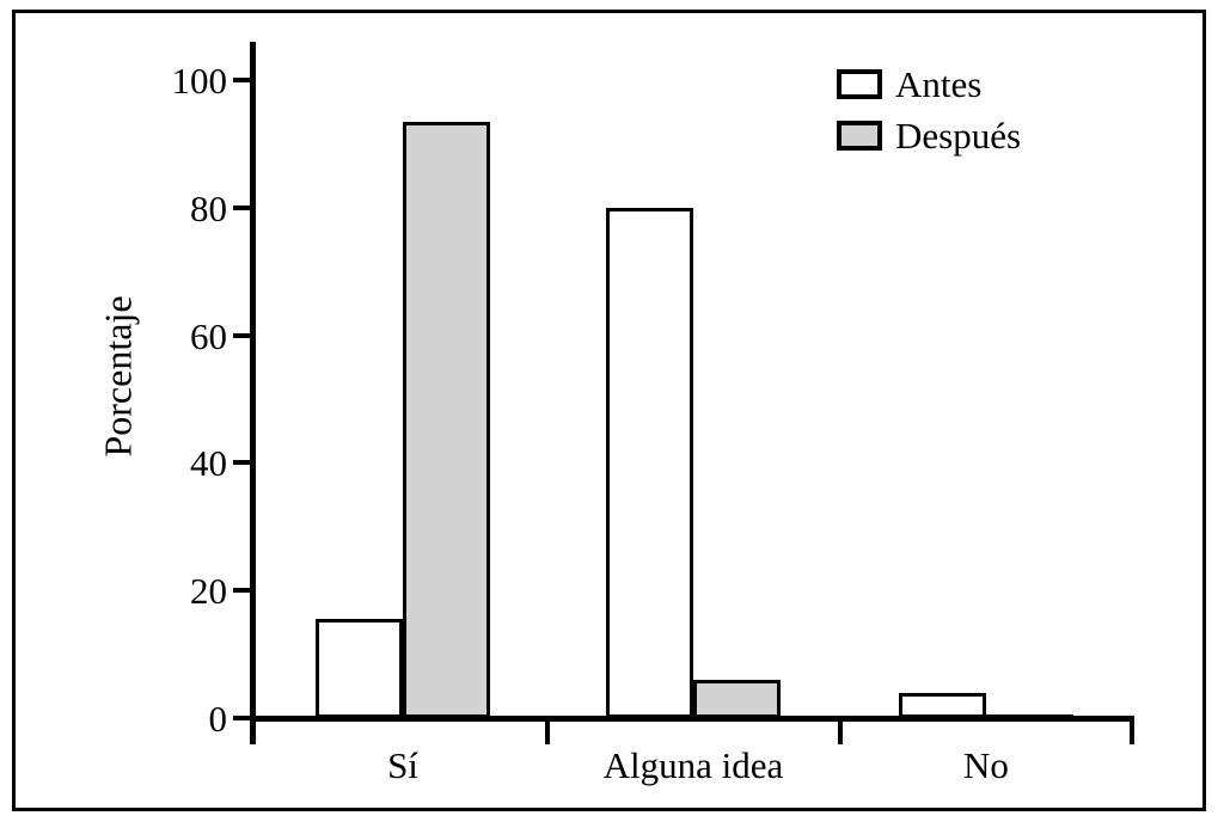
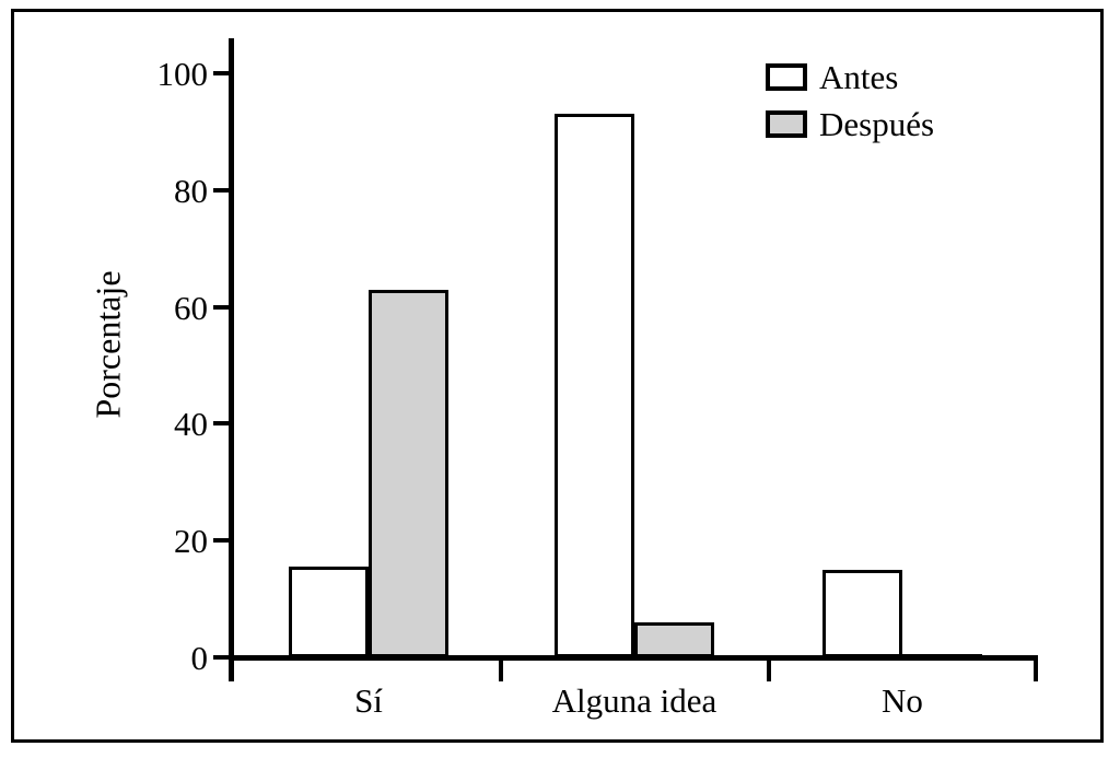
Después/Sí: 94 -> 63
Antes/Alguna idea: 80 -> 93
Antes/No: 4 -> 15
